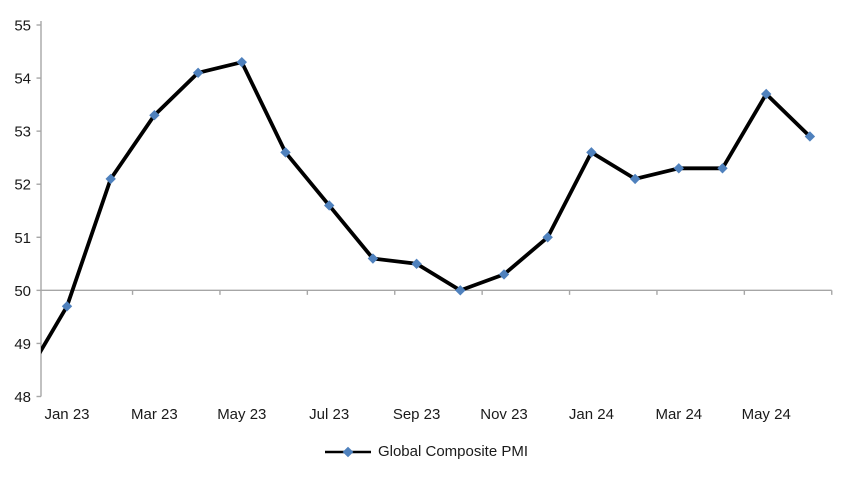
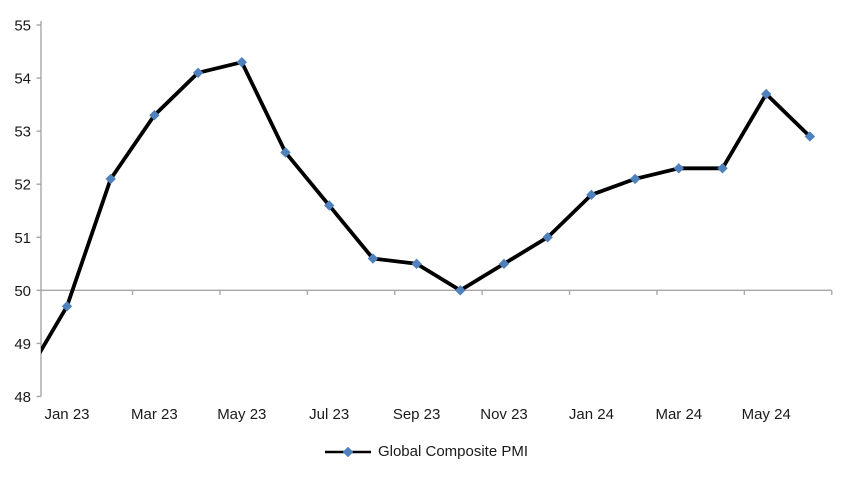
Nov 23: 50.3 -> 50.5
Jan 24: 52.6 -> 51.8
